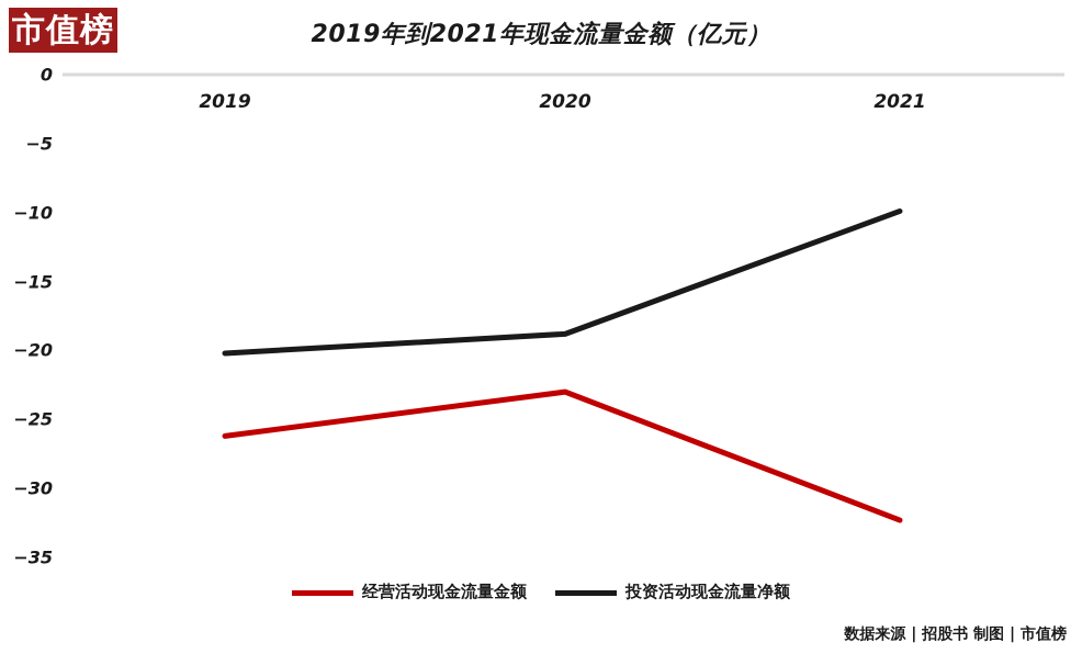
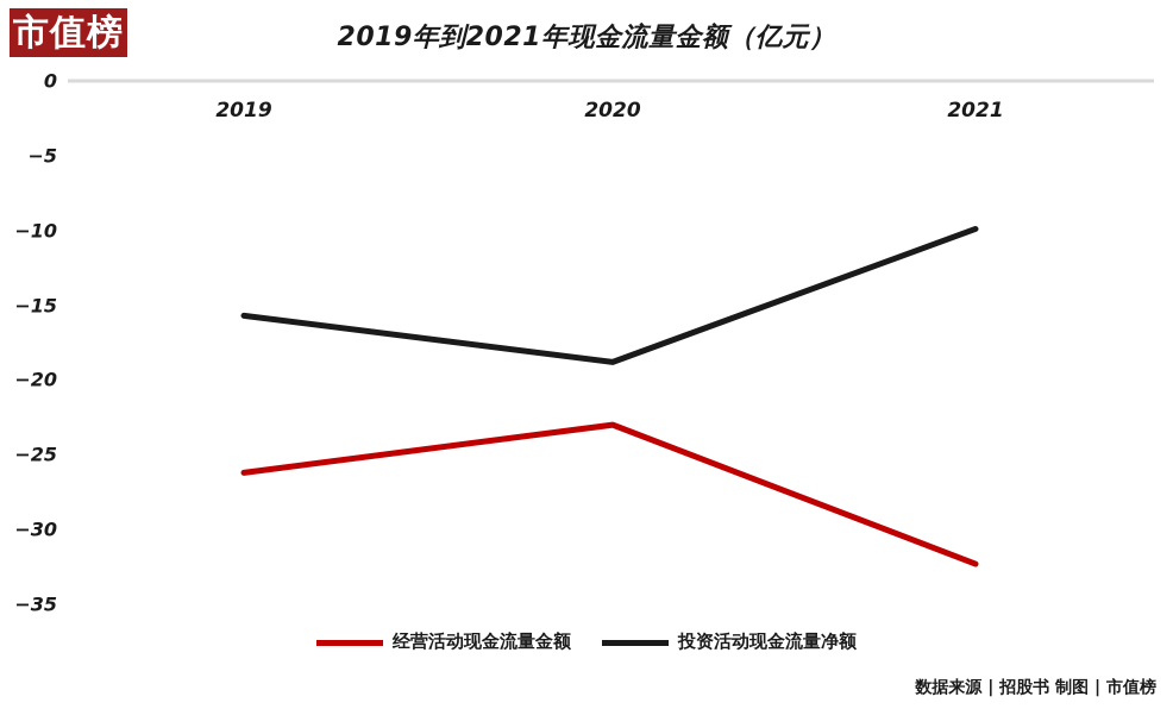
投资活动现金流量净额/2019: -20.2 -> -15.7
